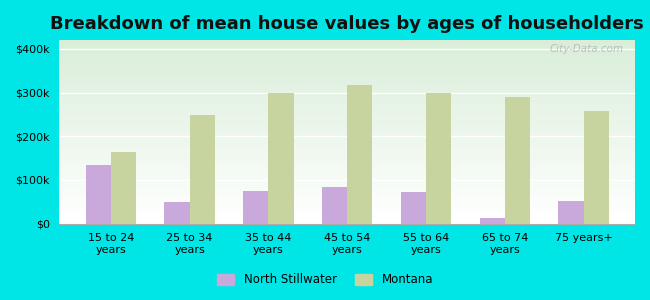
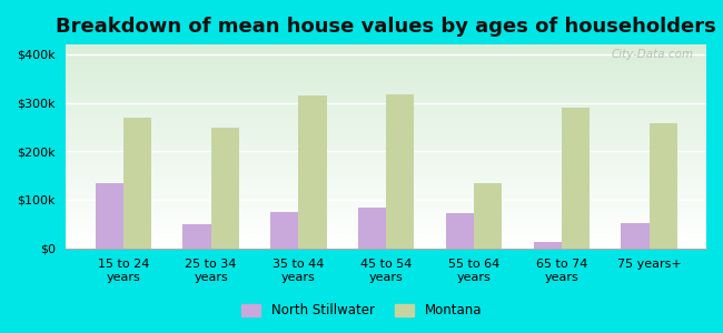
Montana/15 to 24 years: $163k -> $270k
Montana/35 to 44 years: $298k -> $315k
Montana/55 to 64 years: $298k -> $135k
